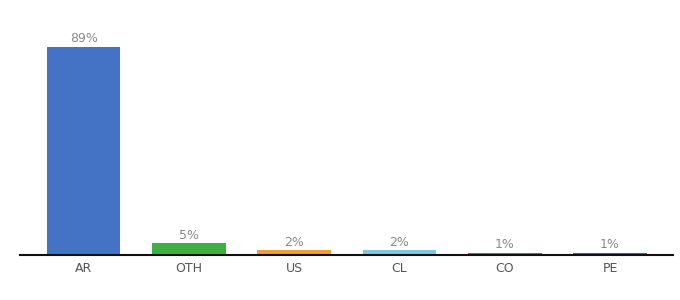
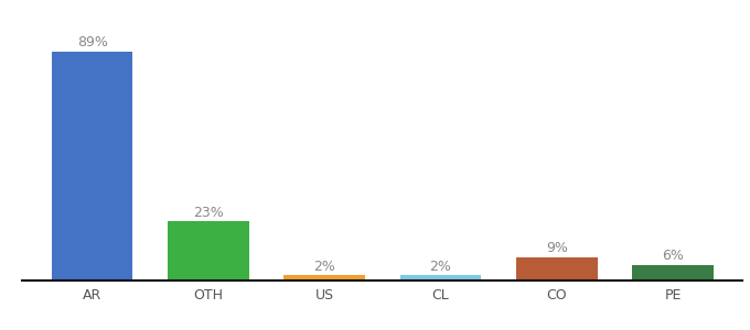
OTH: 5% -> 23%
CO: 1% -> 9%
PE: 1% -> 6%
